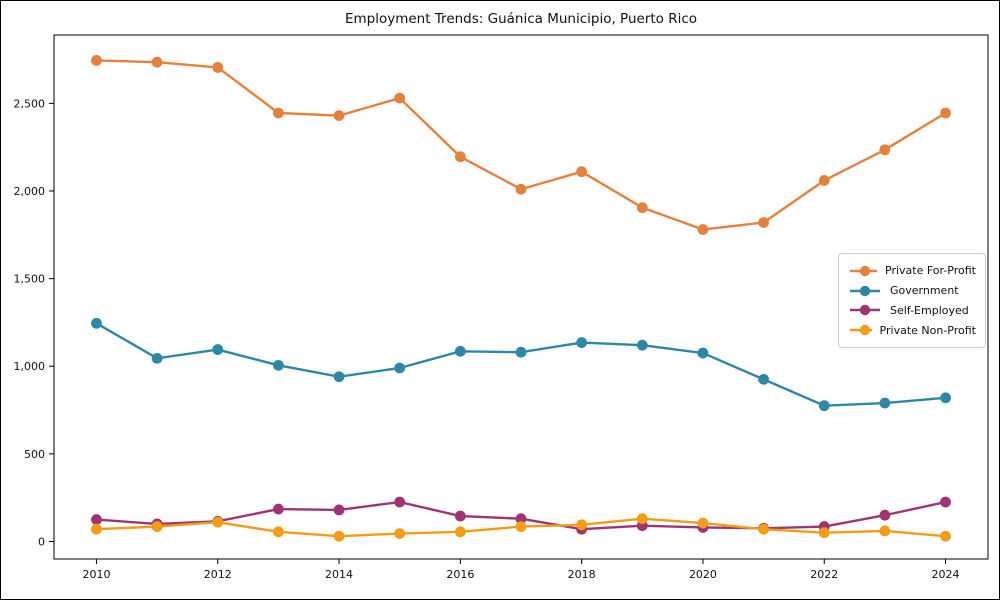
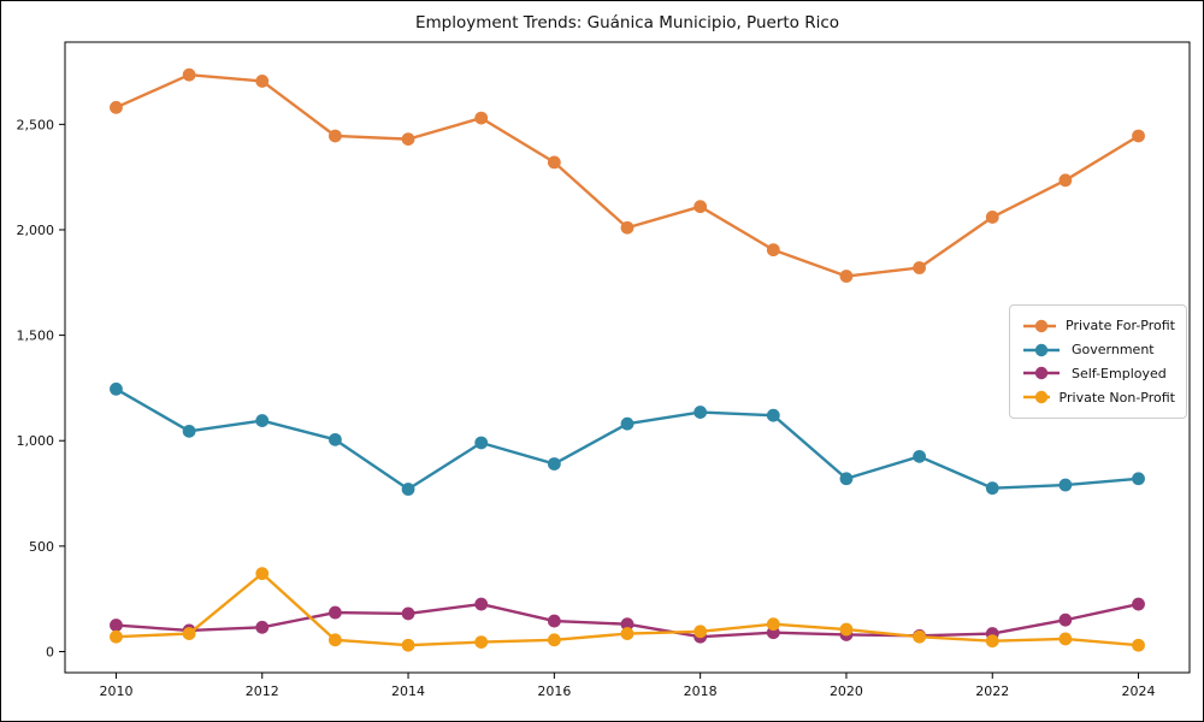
Private For-Profit/2010: 2740 -> 2580
Private Non-Profit/2012: 110 -> 370
Government/2014: 940 -> 770
Private For-Profit/2016: 2200 -> 2320
Government/2016: 1080 -> 890
Government/2020: 1080 -> 820
